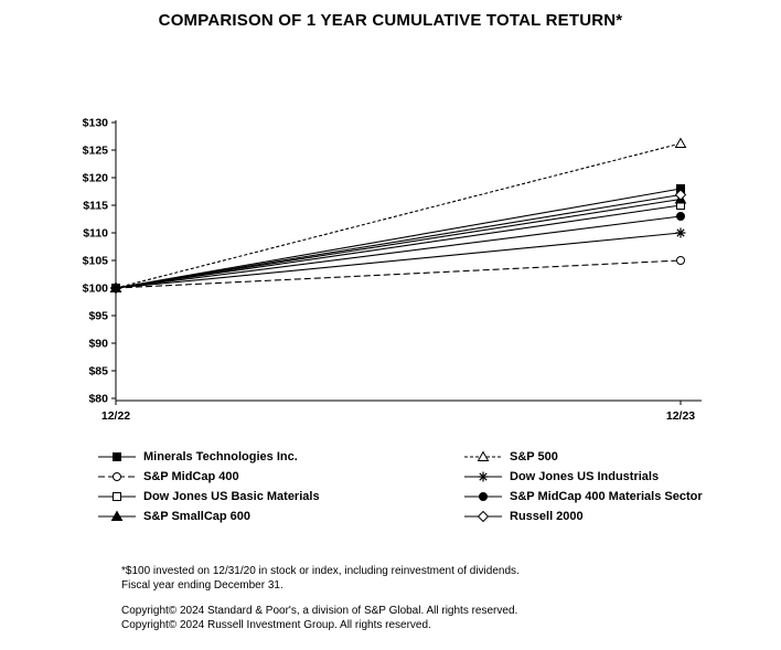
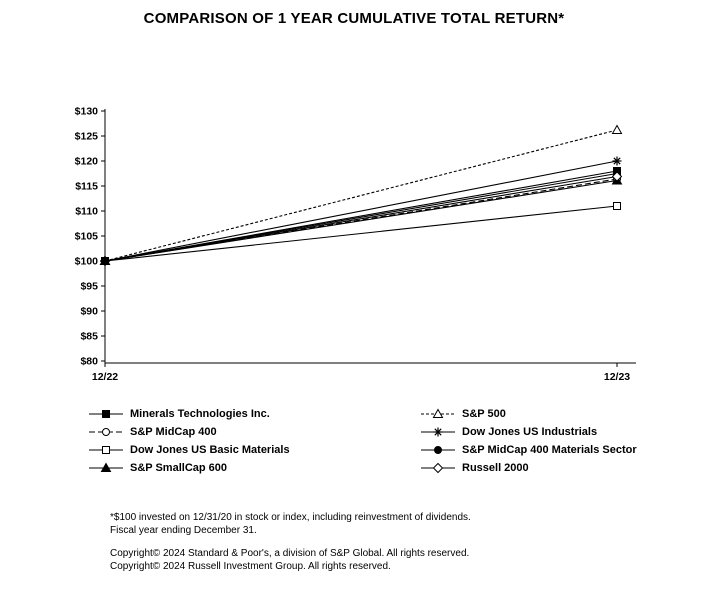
S&P MidCap 400/12/23: $105 -> $116
Dow Jones US Industrials/12/23: $110 -> $120
Dow Jones US Basic Materials/12/23: $115 -> $111
S&P MidCap 400 Materials Sector/12/23: $113 -> $118
